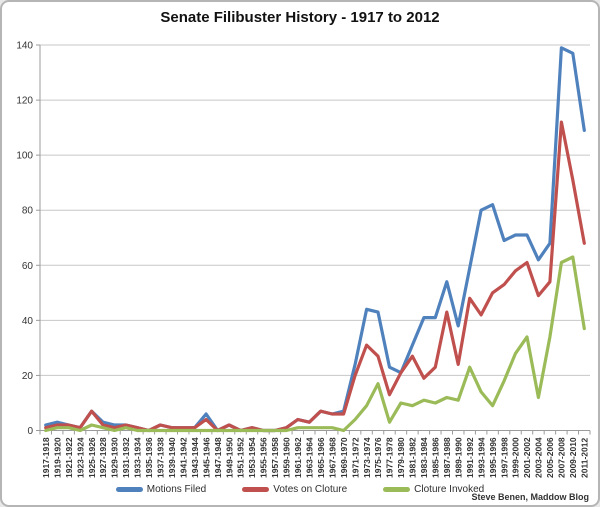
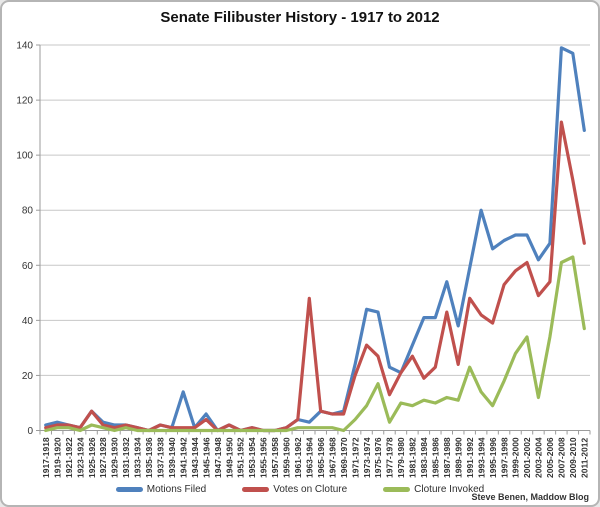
Motions Filed/1941-1942: 1 -> 14
Votes on Cloture/1963-1964: 3 -> 48
Motions Filed/1995-1996: 82 -> 66
Votes on Cloture/1995-1996: 50 -> 39
